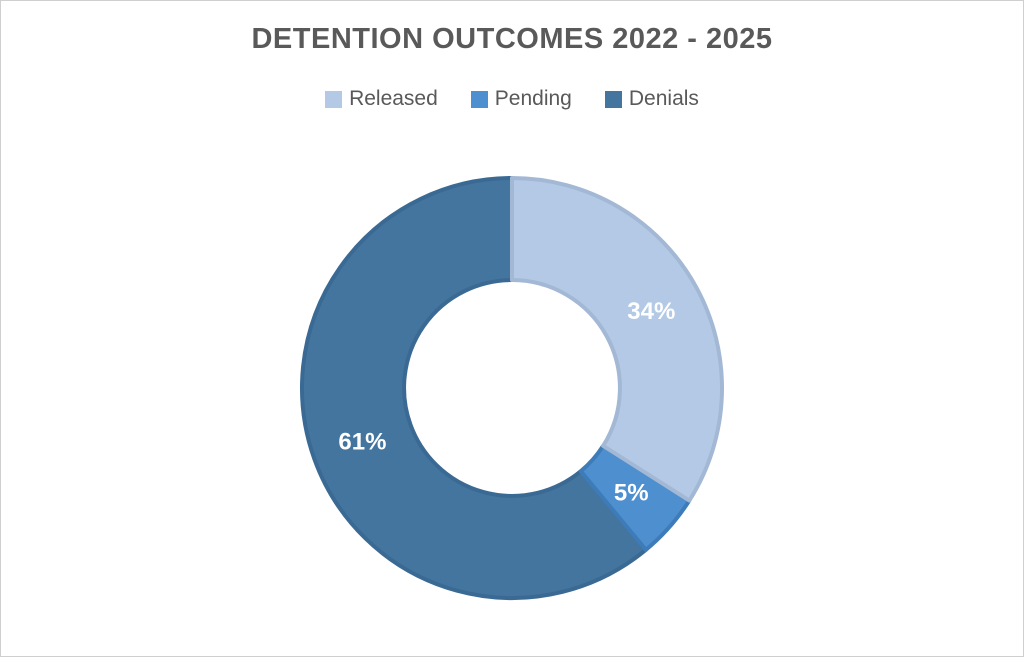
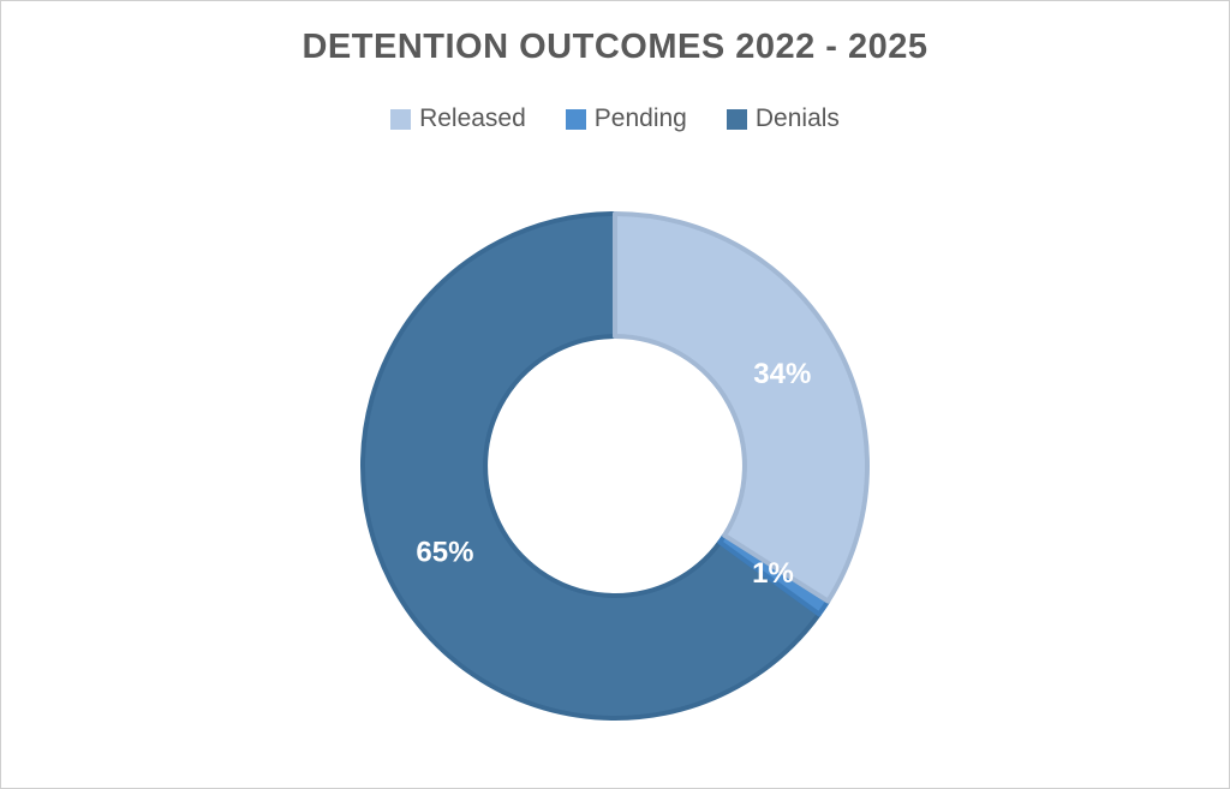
Pending: 5% -> 1%
Denials: 61% -> 65%
